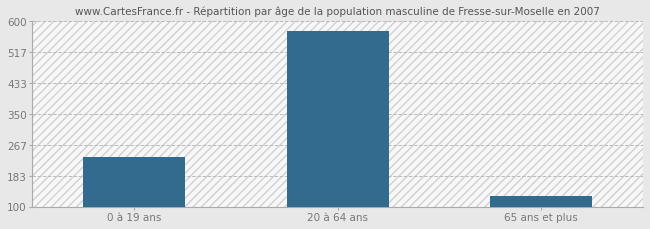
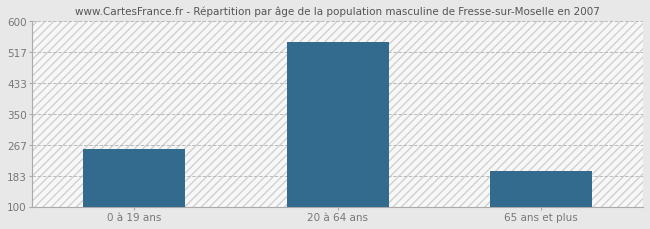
0 à 19 ans: 233 -> 255
20 à 64 ans: 573 -> 545
65 ans et plus: 128 -> 195
